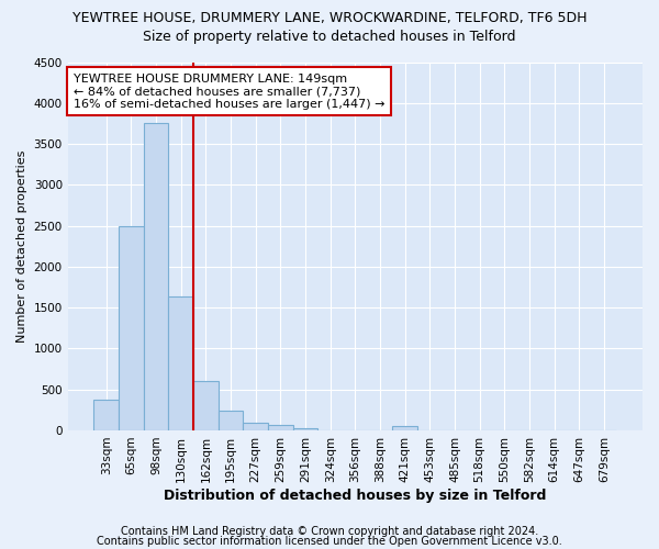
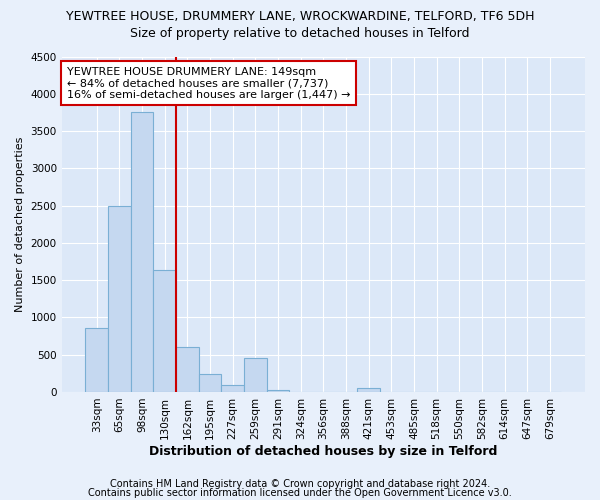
33sqm: 380 -> 860
259sqm: 60 -> 460
